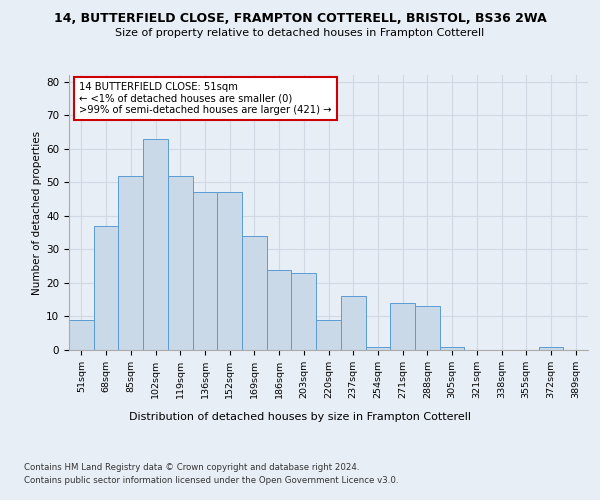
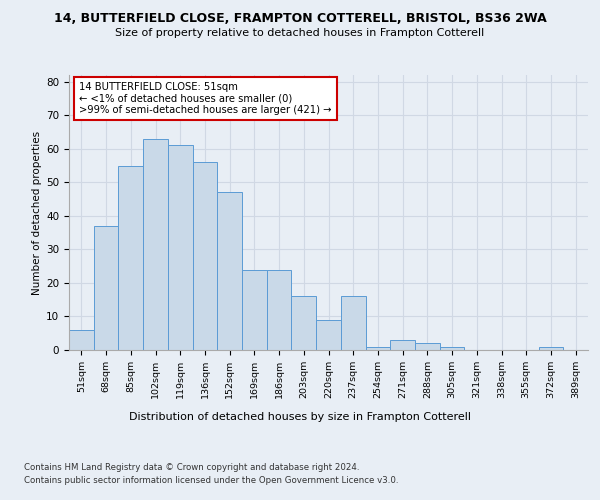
51sqm: 9 -> 6
85sqm: 52 -> 55
119sqm: 52 -> 61
136sqm: 47 -> 56
169sqm: 34 -> 24
203sqm: 23 -> 16
271sqm: 14 -> 3
288sqm: 13 -> 2
